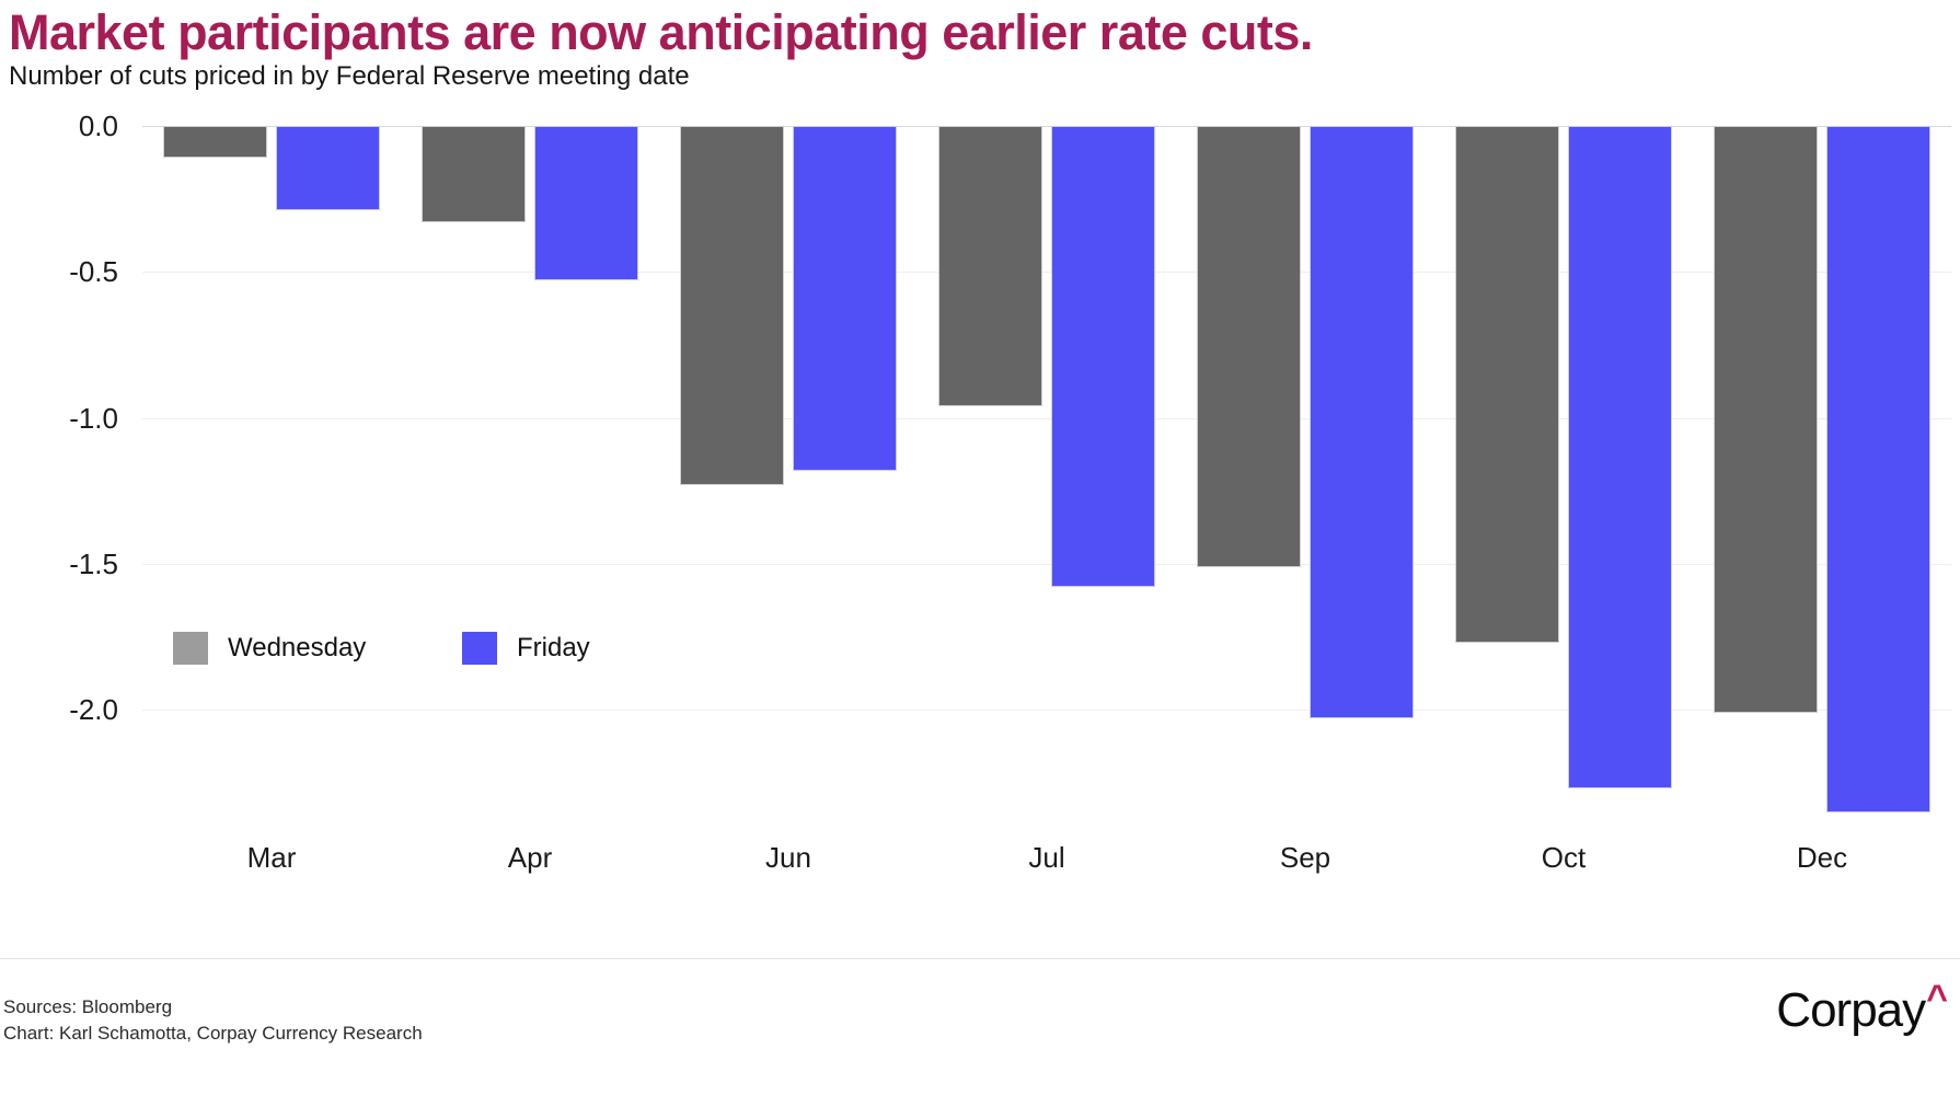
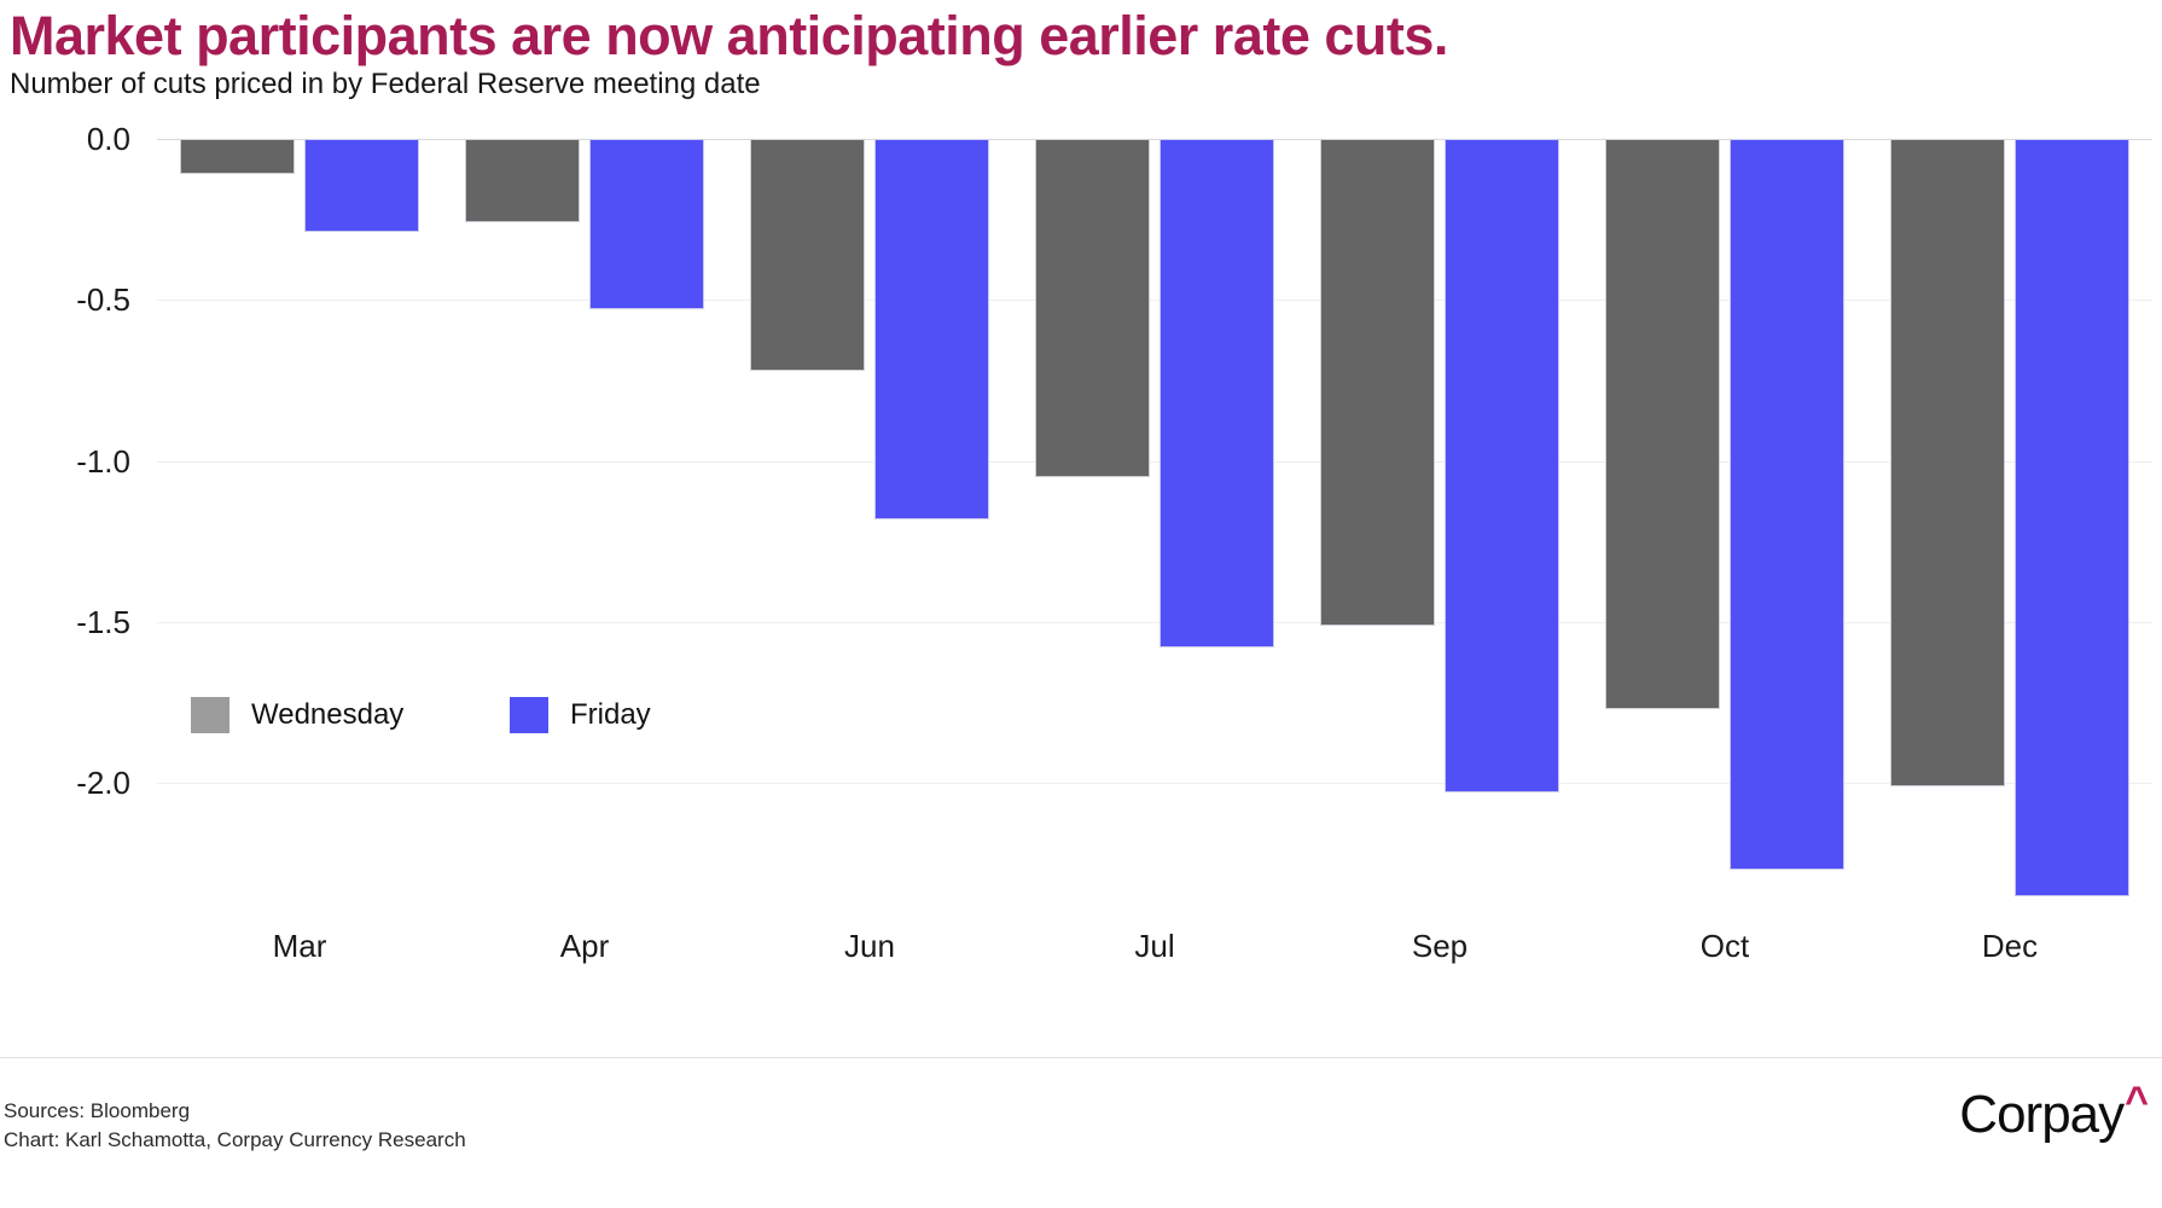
Wednesday/Apr: -0.33 -> -0.26
Wednesday/Jun: -1.23 -> -0.72
Wednesday/Jul: -0.96 -> -1.05
